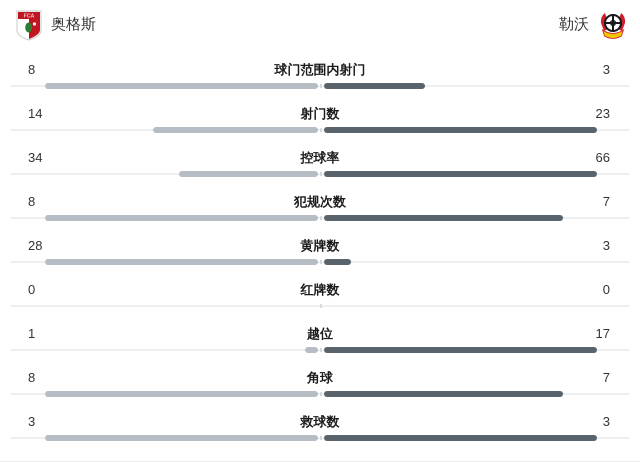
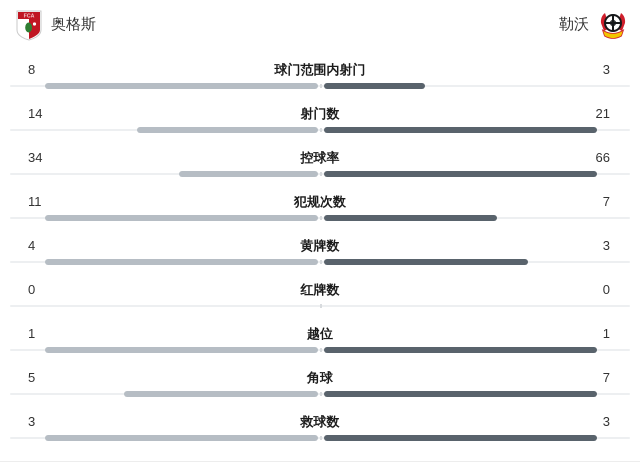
勒沃/射门数: 23 -> 21
奥格斯/犯规次数: 8 -> 11
奥格斯/黄牌数: 28 -> 4
勒沃/越位: 17 -> 1
奥格斯/角球: 8 -> 5
